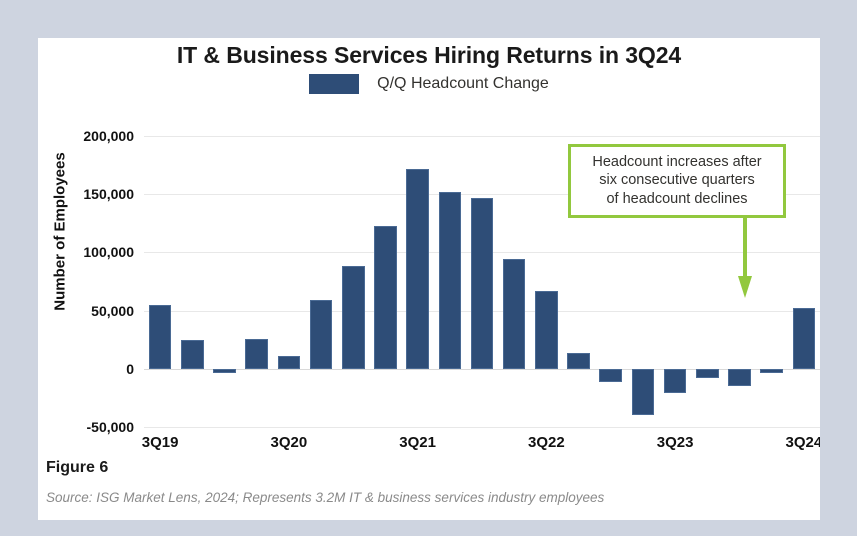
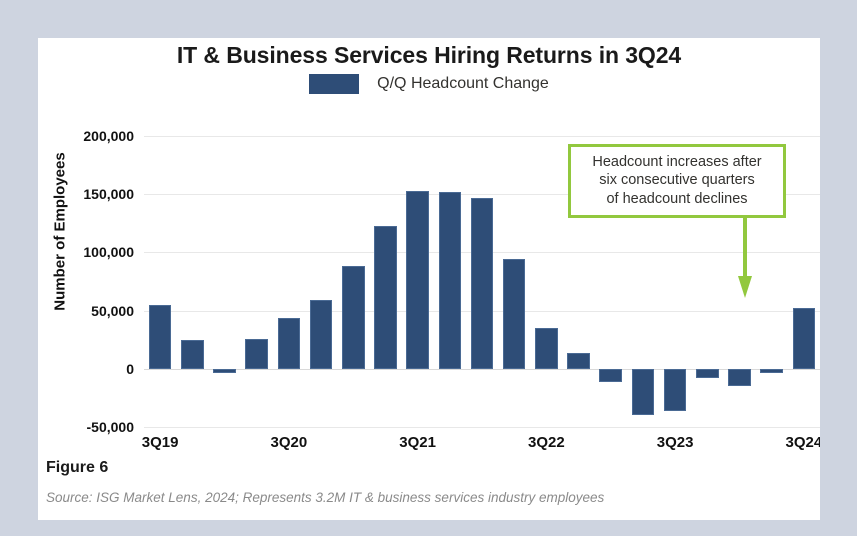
3Q20: 11000 -> 44000
3Q21: 172000 -> 153000
3Q22: 67000 -> 35000
3Q23: -21000 -> -36000
